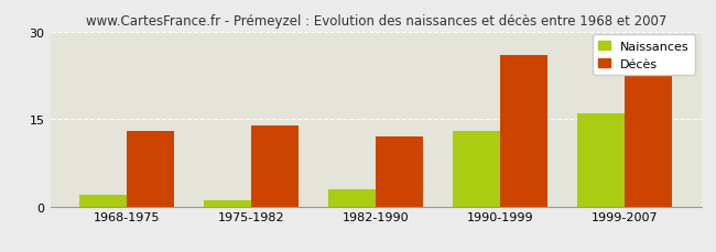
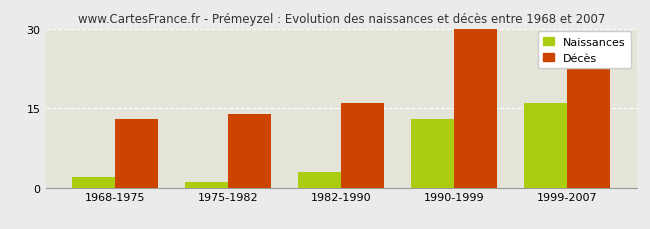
Décès/1982-1990: 12 -> 16
Décès/1990-1999: 26 -> 30
